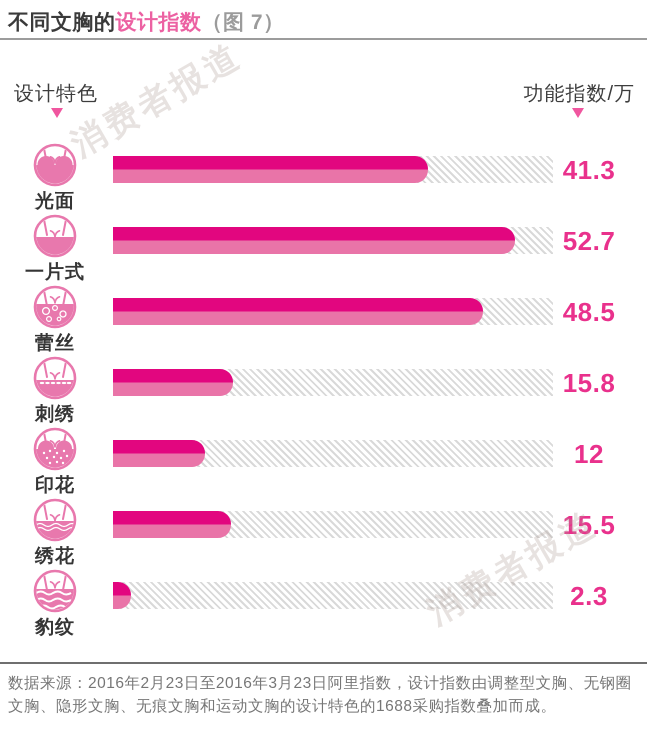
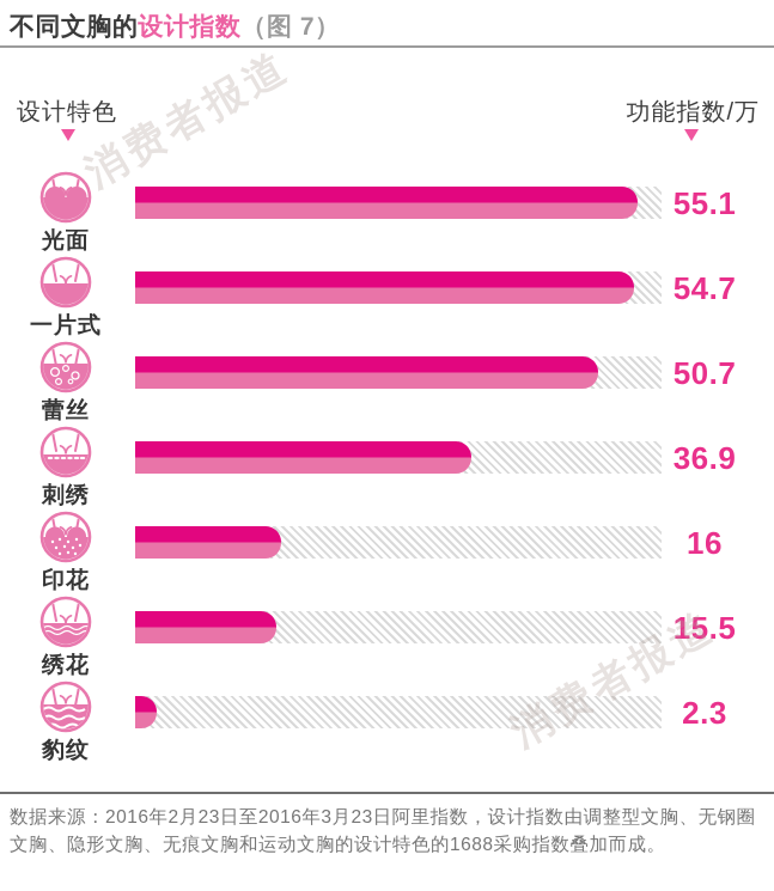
光面: 41.3 -> 55.1
一片式: 52.7 -> 54.7
蕾丝: 48.5 -> 50.7
刺绣: 15.8 -> 36.9
印花: 12 -> 16
